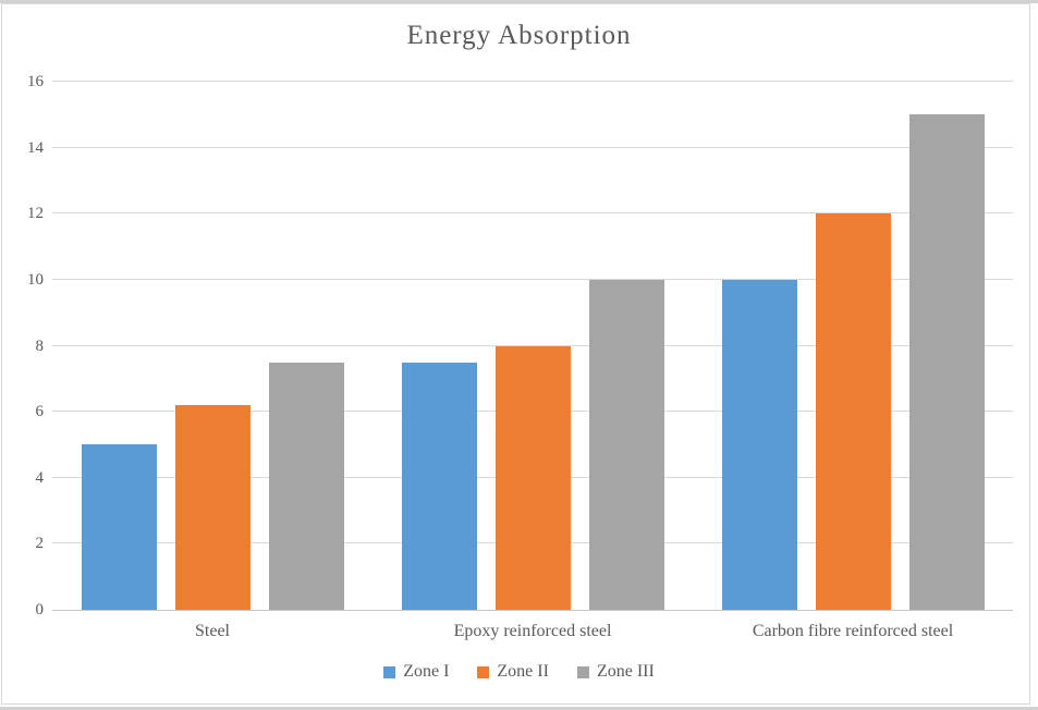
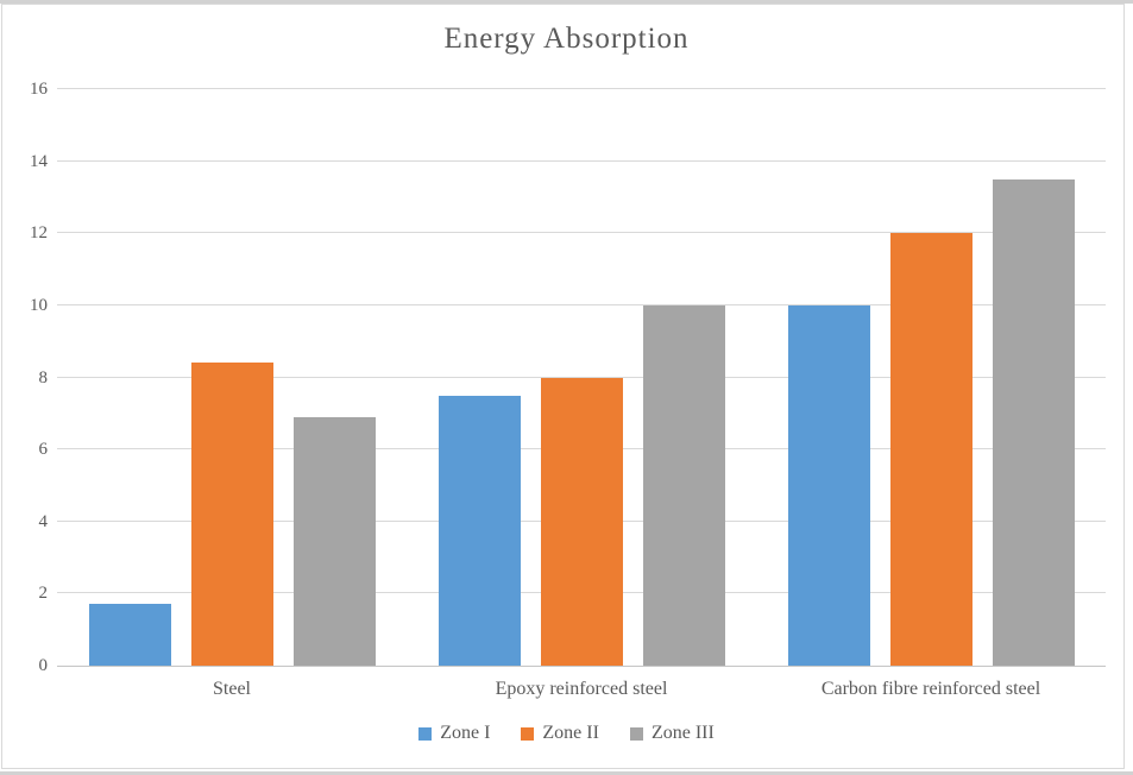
Zone I/Steel: 5.0 -> 1.7
Zone II/Steel: 6.2 -> 8.4
Zone III/Steel: 7.5 -> 6.9
Zone III/Carbon fibre reinforced steel: 15.0 -> 13.5
